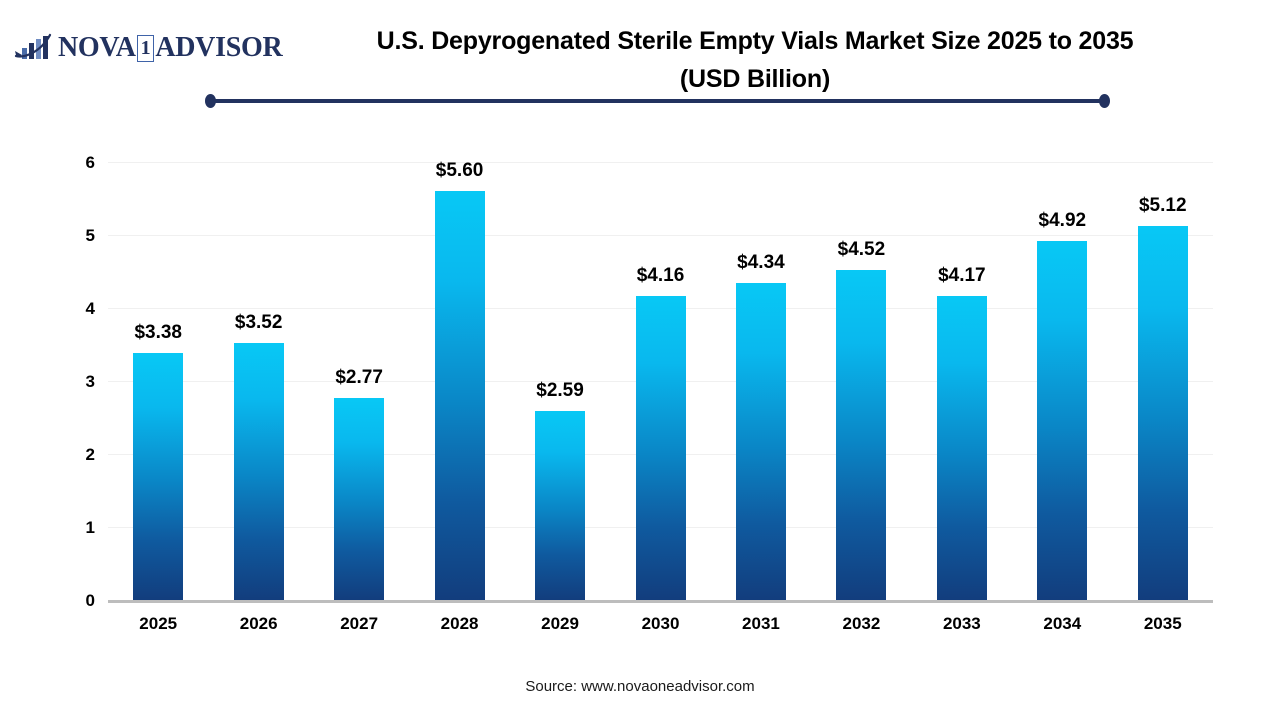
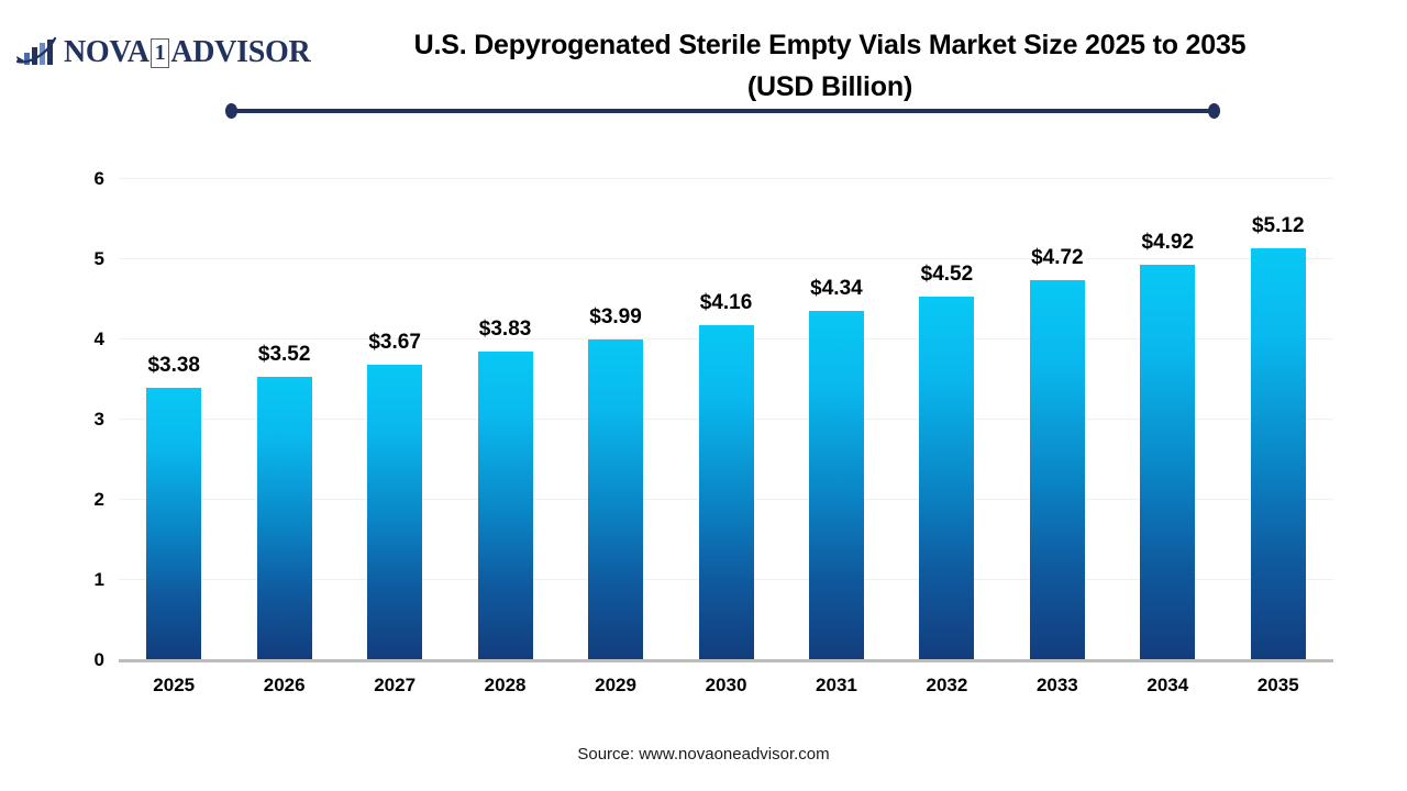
2027: $2.77 -> $3.67
2028: $5.60 -> $3.83
2029: $2.59 -> $3.99
2033: $4.17 -> $4.72
